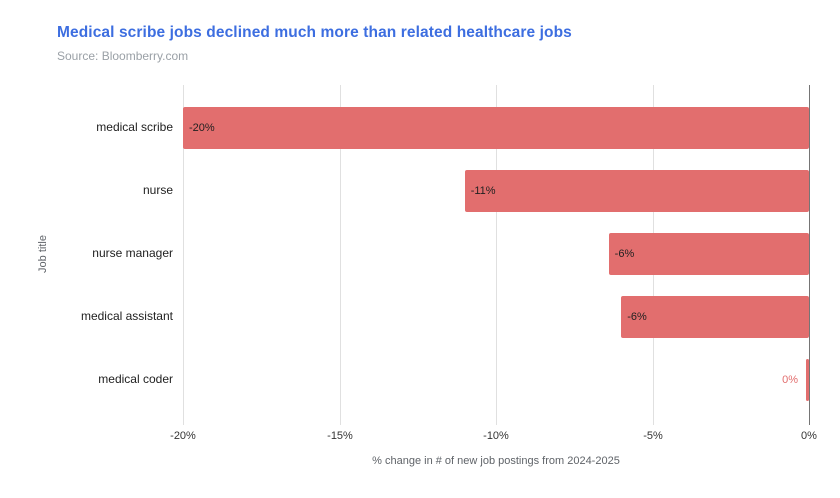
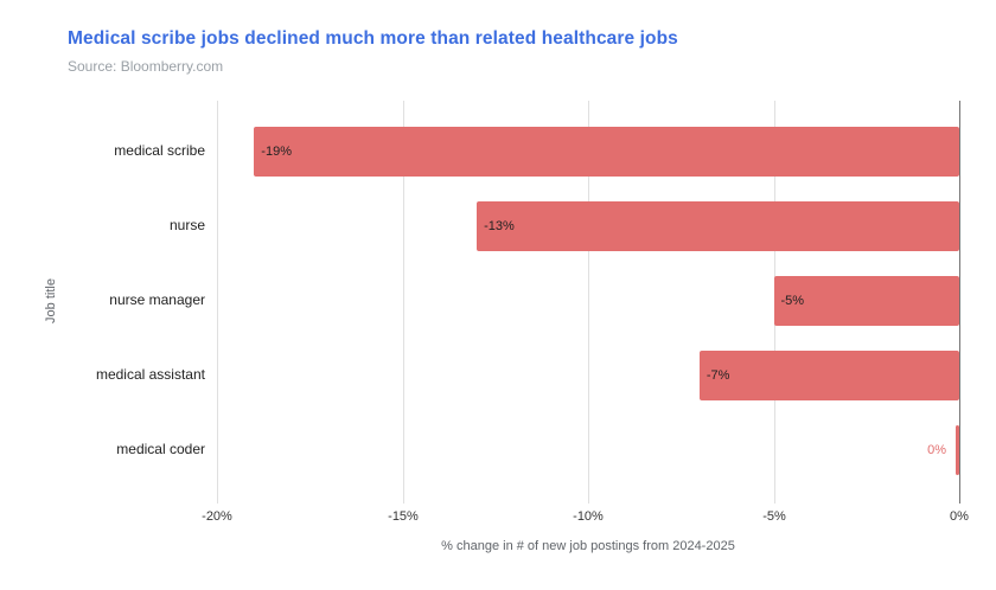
medical scribe: -20% -> -19%
nurse: -11% -> -13%
nurse manager: -6% -> -5%
medical assistant: -6% -> -7%
